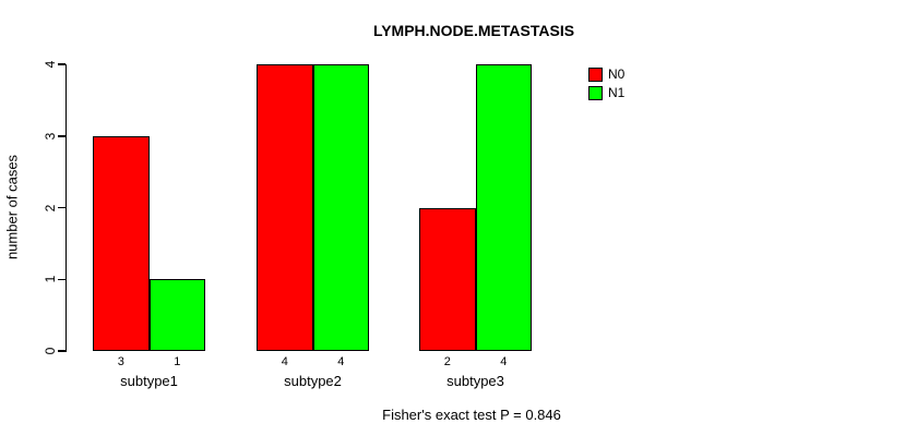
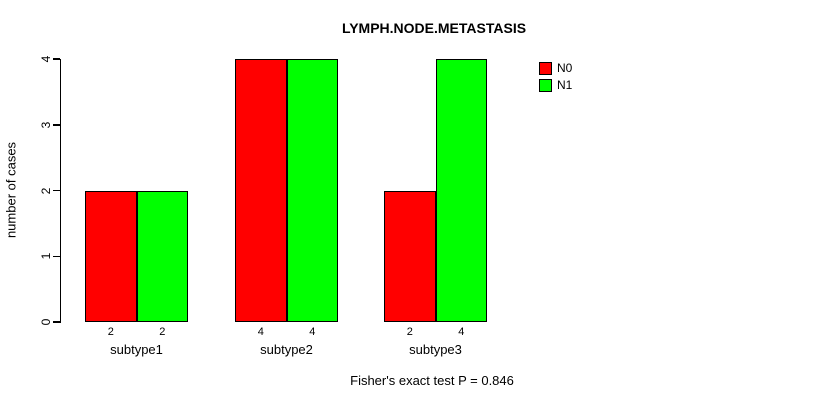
N0/subtype1: 3 -> 2
N1/subtype1: 1 -> 2
